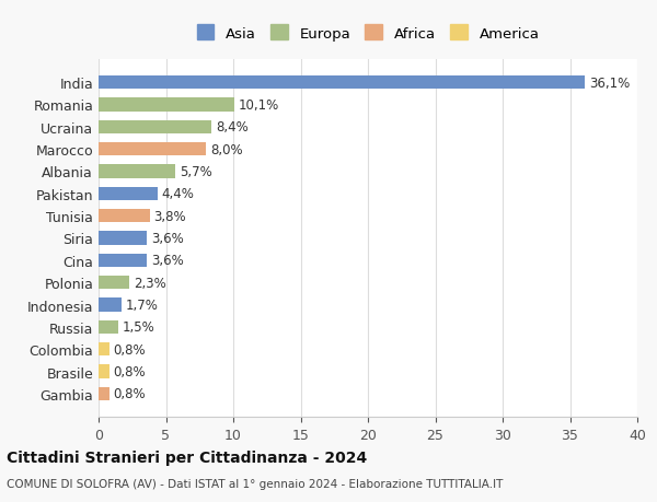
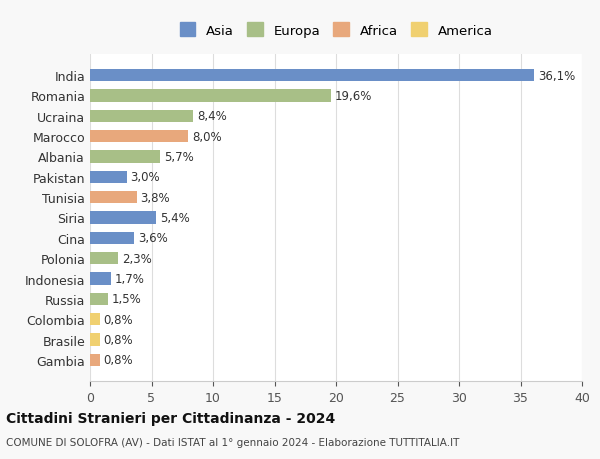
Romania: 10,1% -> 19,6%
Pakistan: 4,4% -> 3,0%
Siria: 3,6% -> 5,4%
